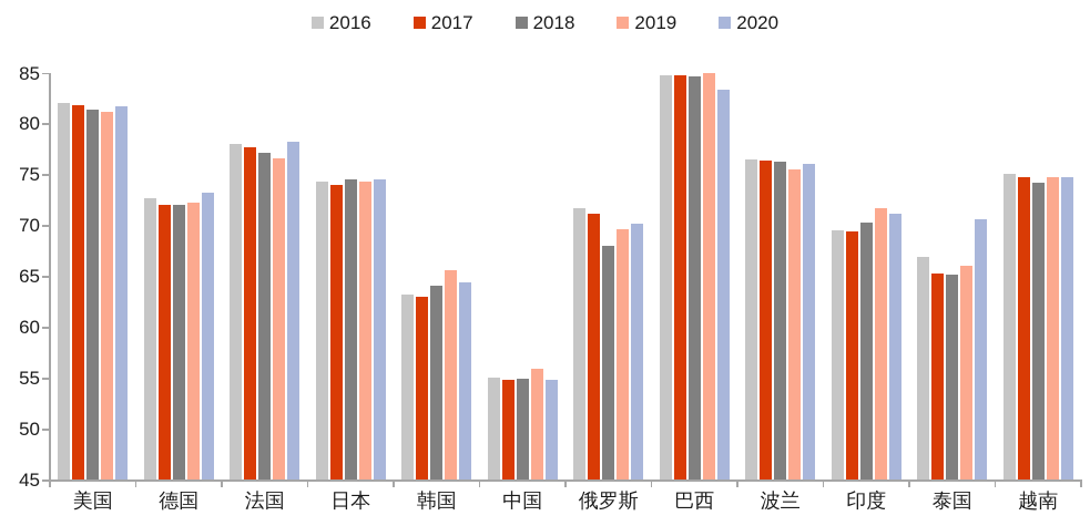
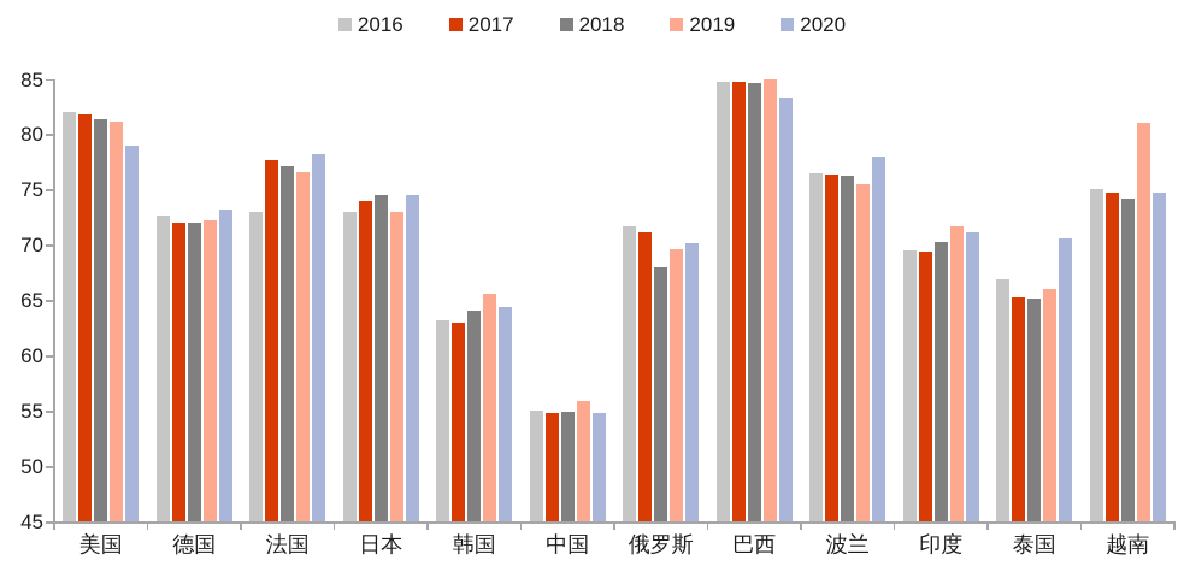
2020/美国: 82 -> 79
2016/法国: 78 -> 73
2016/日本: 74 -> 73
2019/日本: 74 -> 73
2020/波兰: 76 -> 78
2019/越南: 75 -> 81
